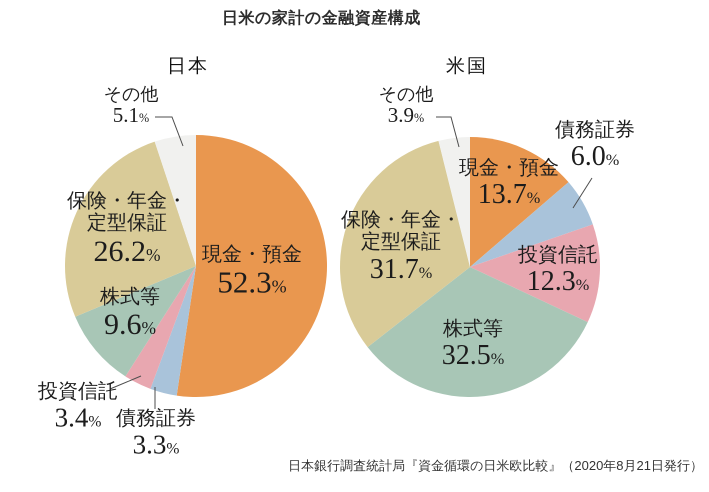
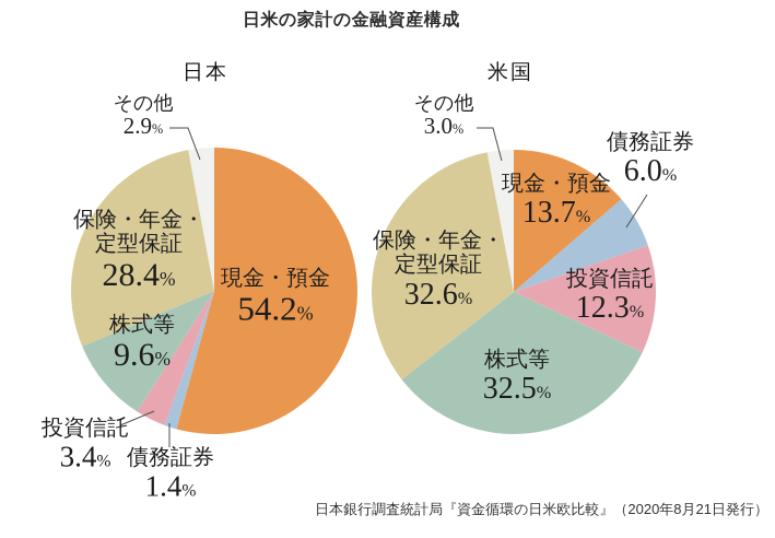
日本/現金・預金: 52.3 -> 54.2
日本/債務証券: 3.3 -> 1.4
日本/保険・年金・定型保証: 26.2 -> 28.4
日本/その他: 5.1 -> 2.9
米国/保険・年金・定型保証: 31.7 -> 32.6
米国/その他: 3.9 -> 3.0
